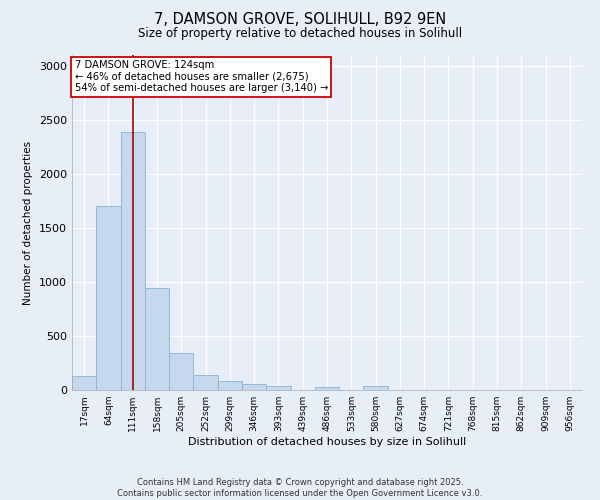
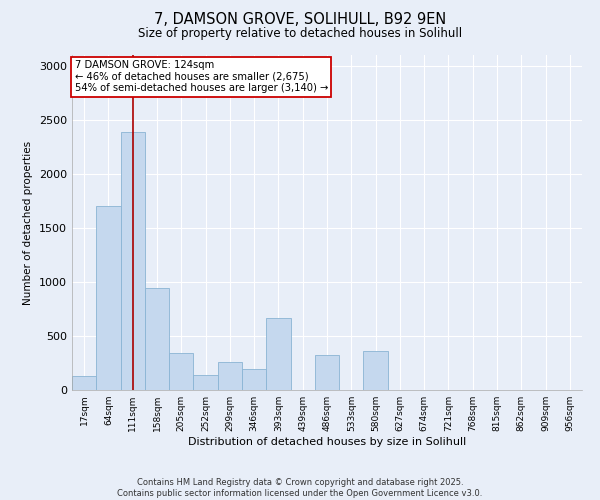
299sqm: 80 -> 260
346sqm: 60 -> 190
393sqm: 40 -> 670
486sqm: 30 -> 320
580sqm: 40 -> 360
